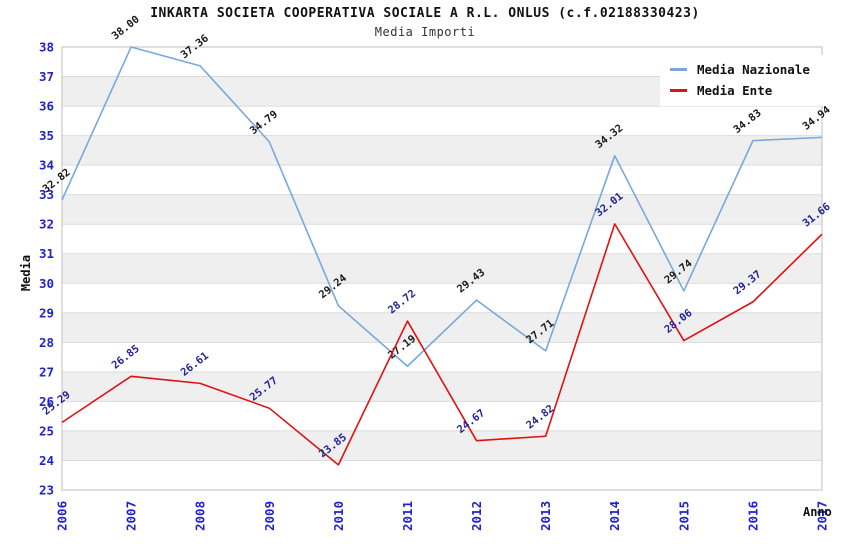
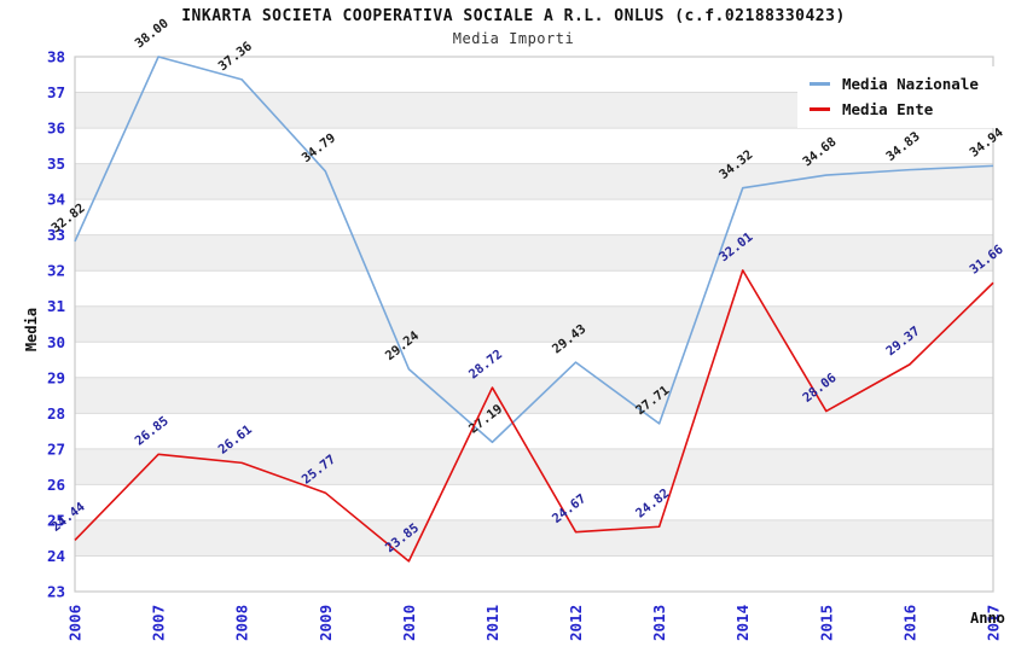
Media Ente/2006: 25.29 -> 24.44
Media Nazionale/2015: 29.74 -> 34.68
